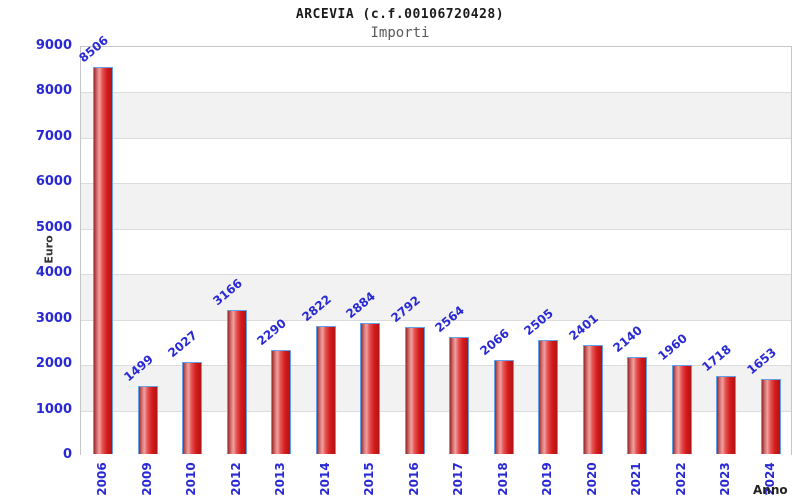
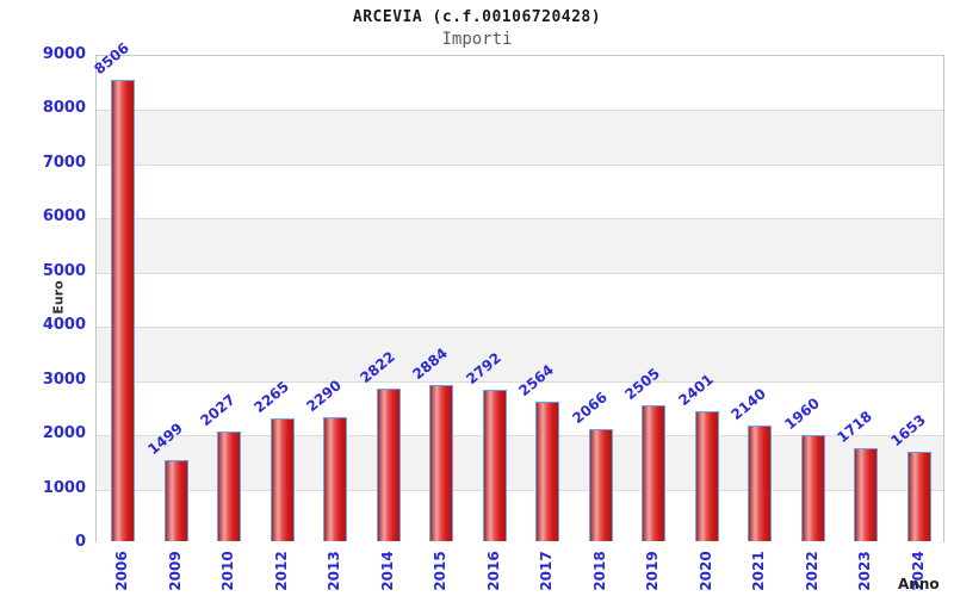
2012: 3166 -> 2265
